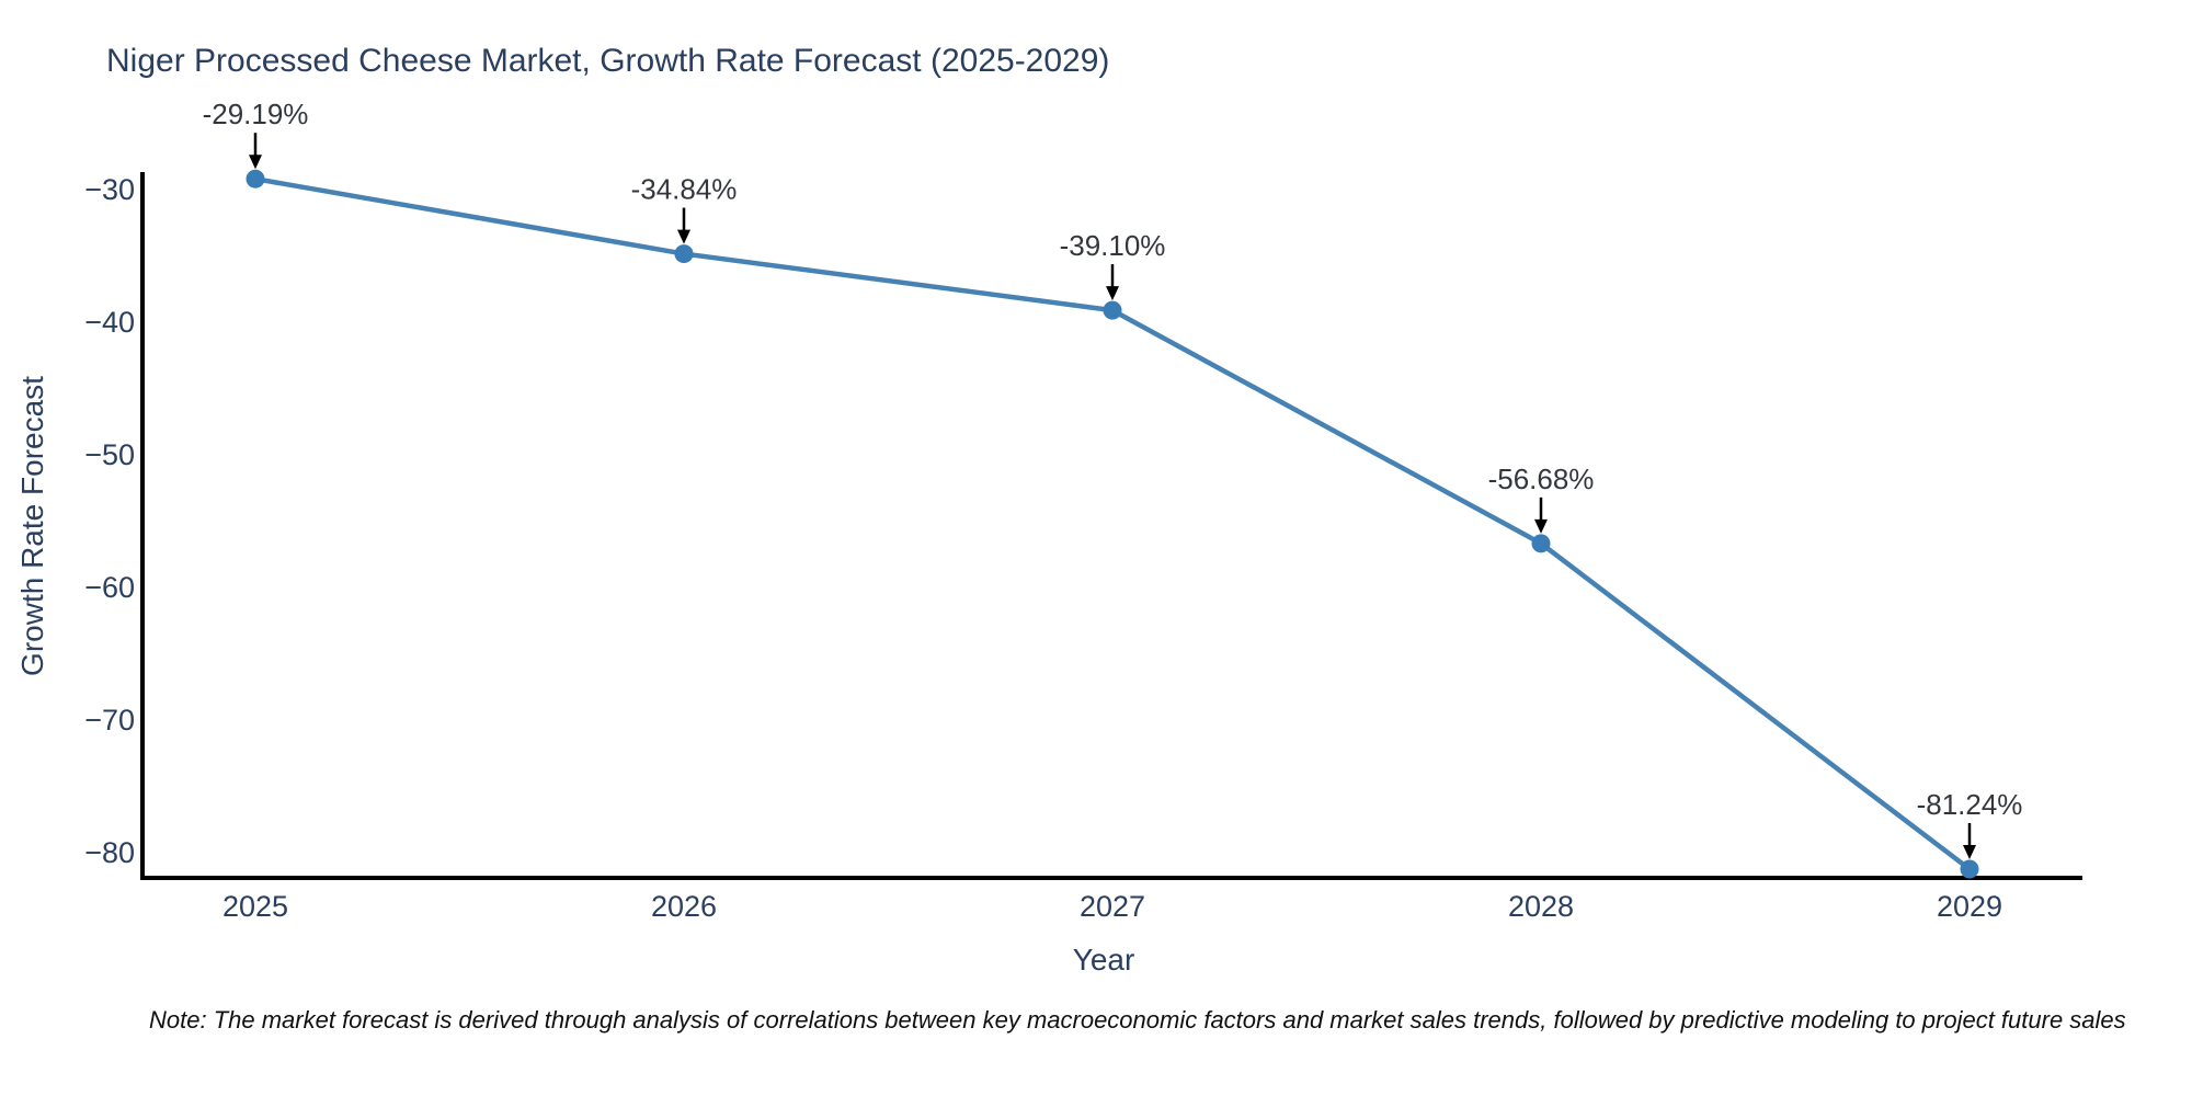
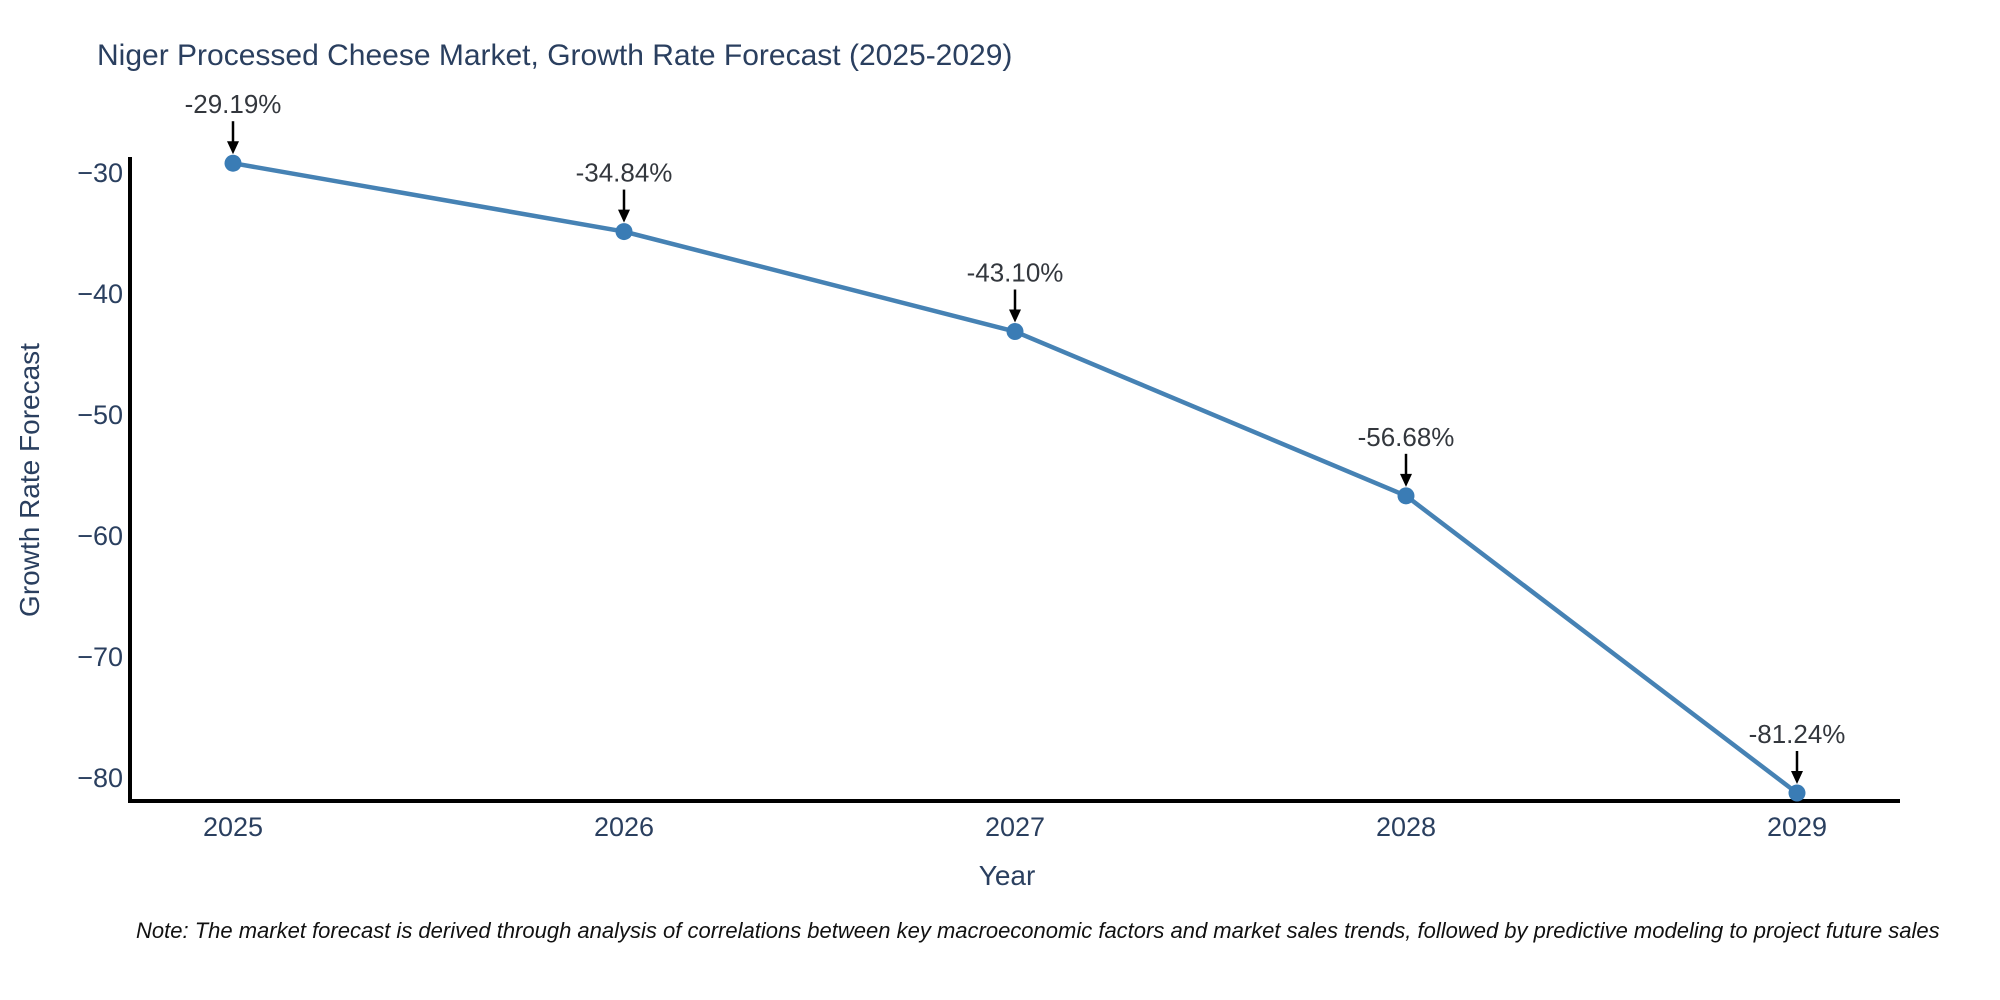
2027: -39.10% -> -43.10%
